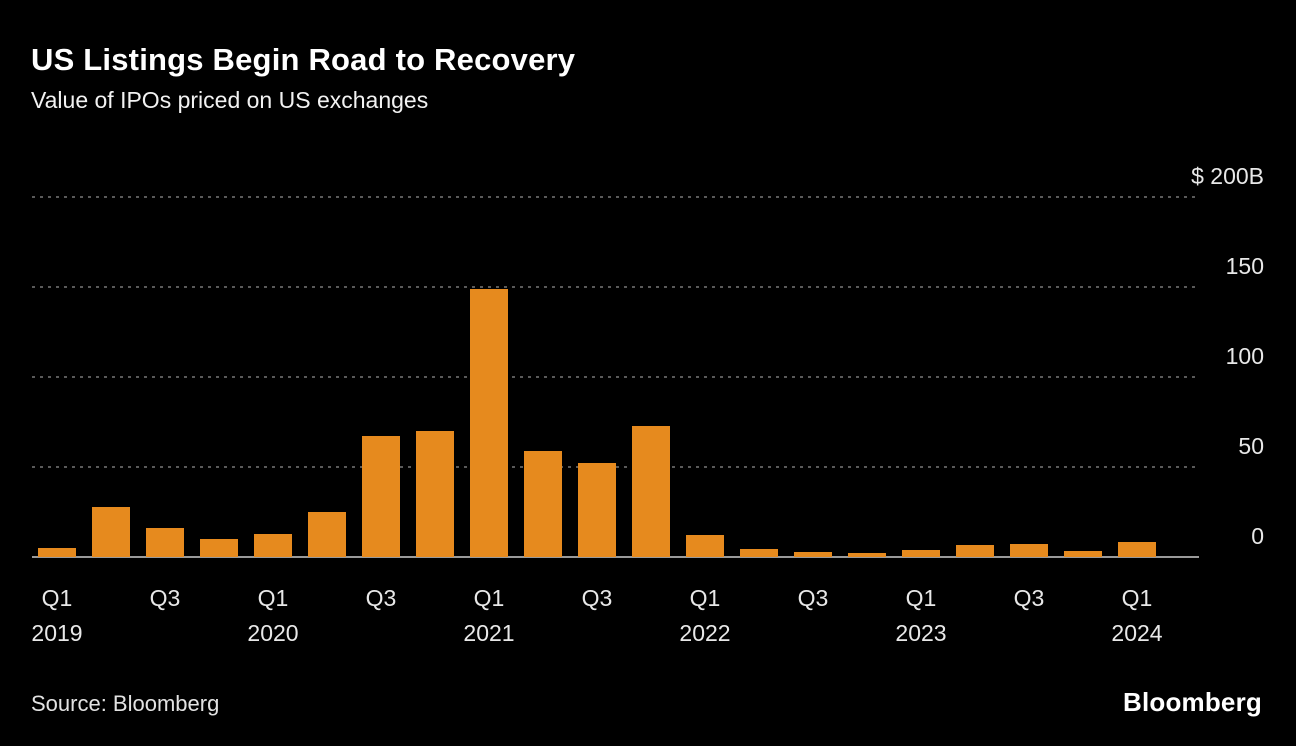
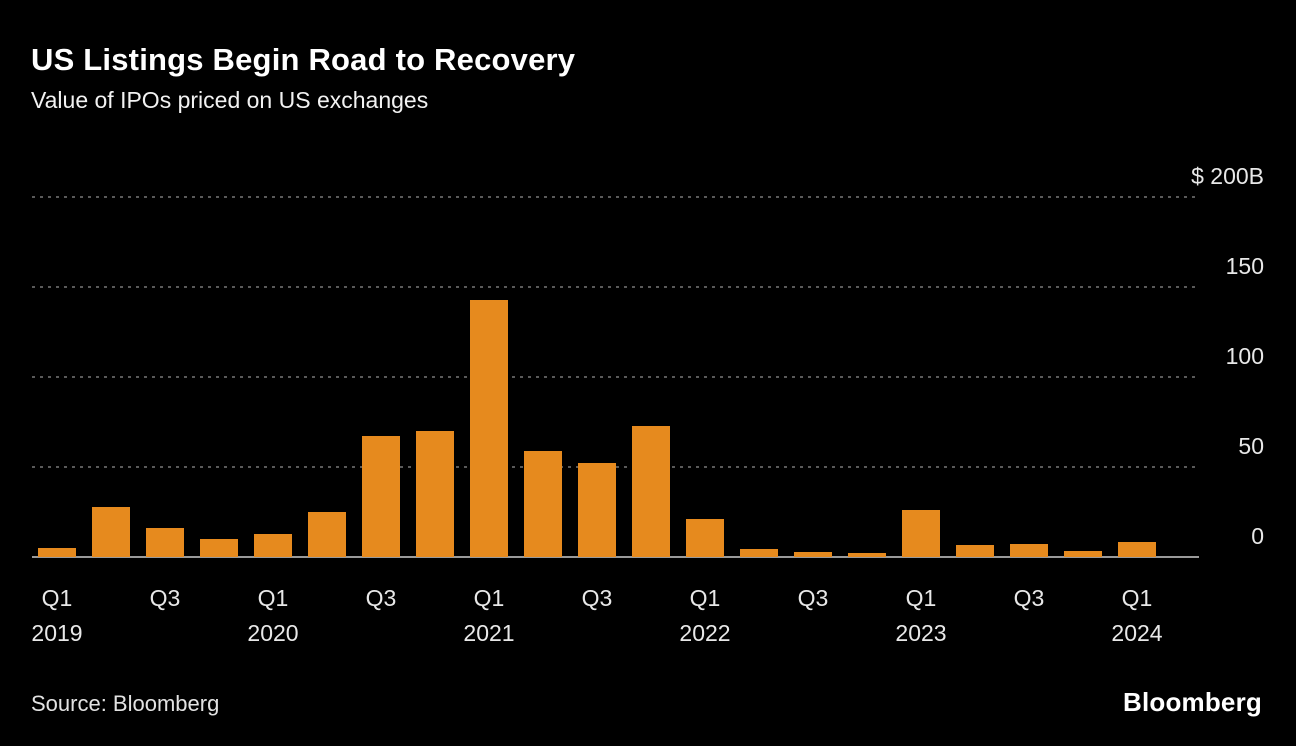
Q1 2021: 149 -> 143
Q1 2022: 12 -> 21
Q1 2023: 4 -> 26
